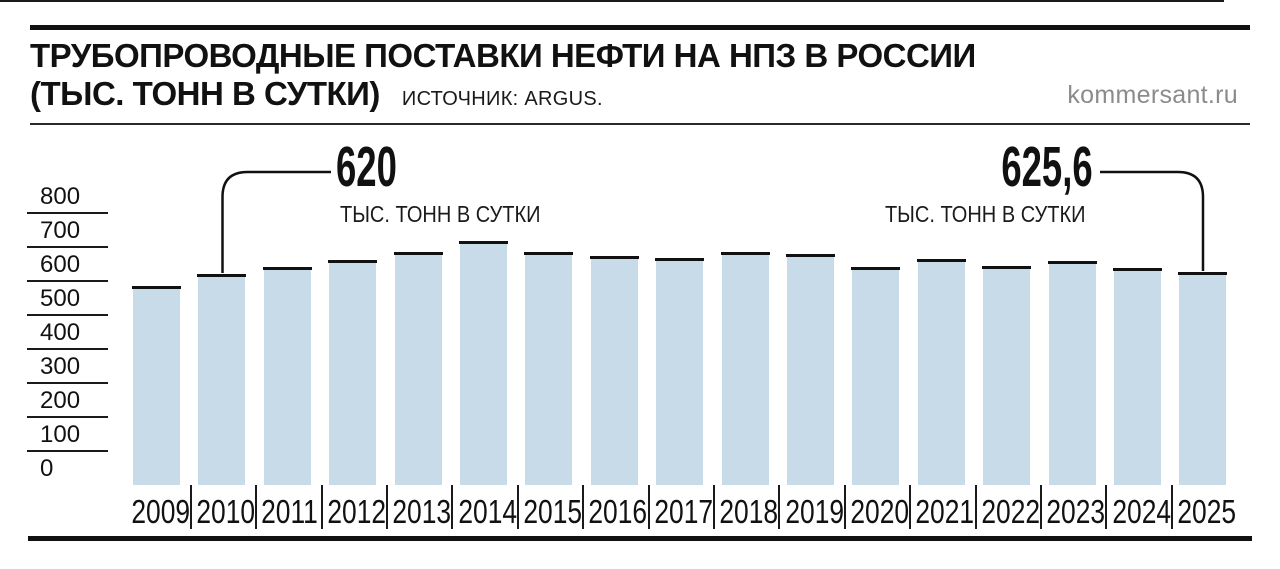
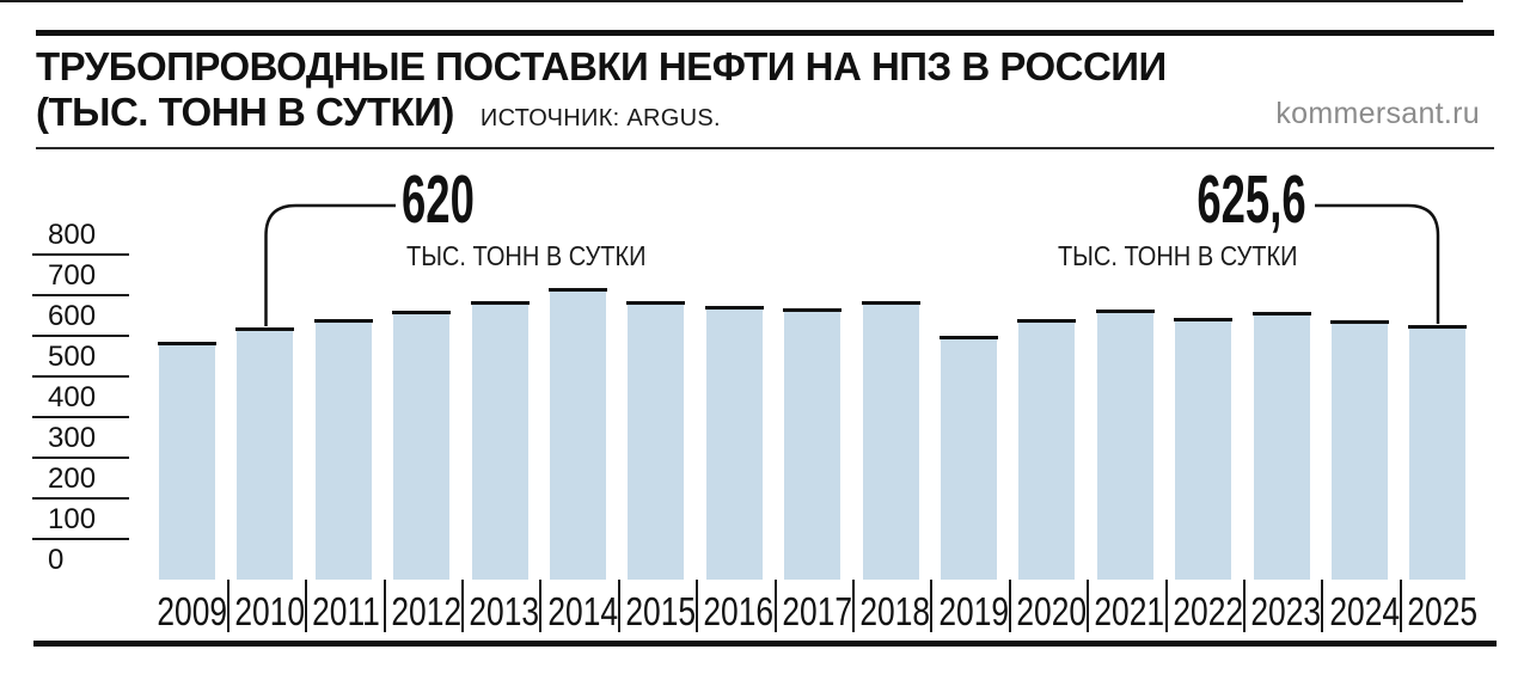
2019: 680 -> 600
